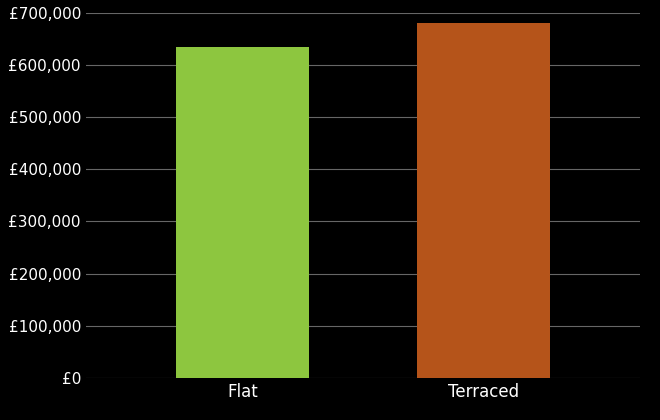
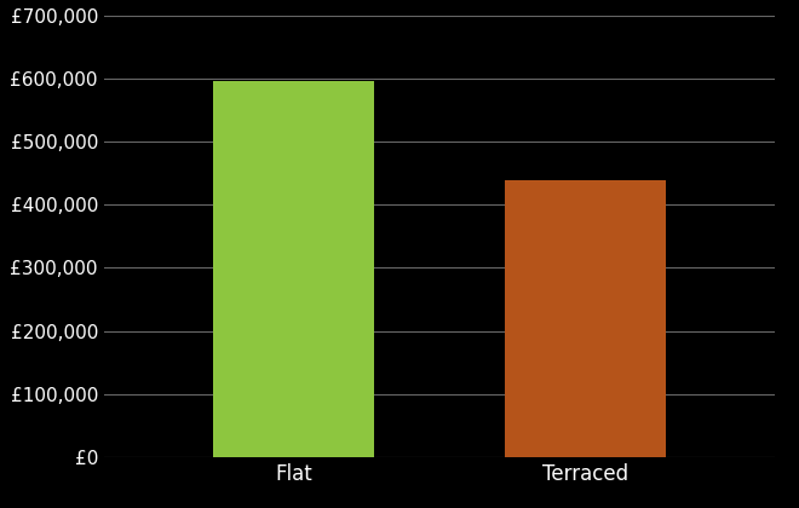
Flat: £635,000 -> £596,000
Terraced: £680,000 -> £438,000
